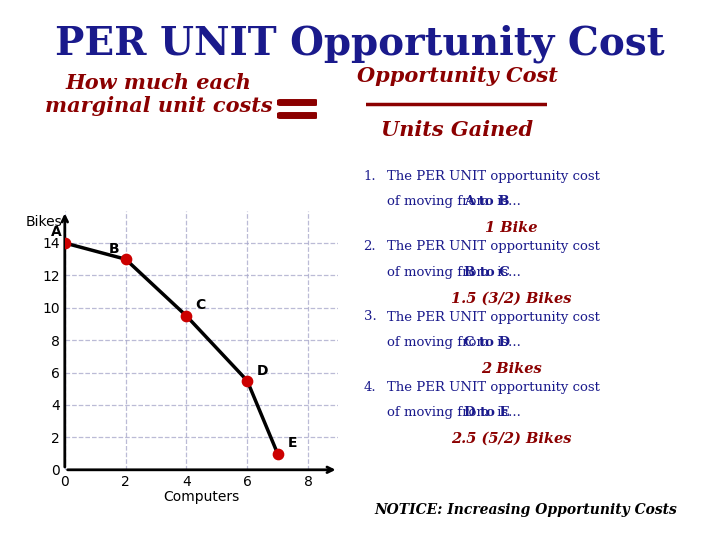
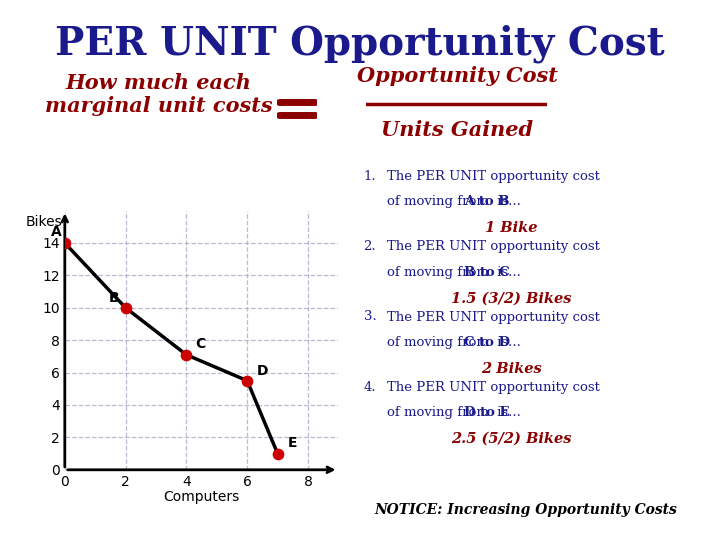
2: 13.0 -> 10.0
4: 9.5 -> 7.1
